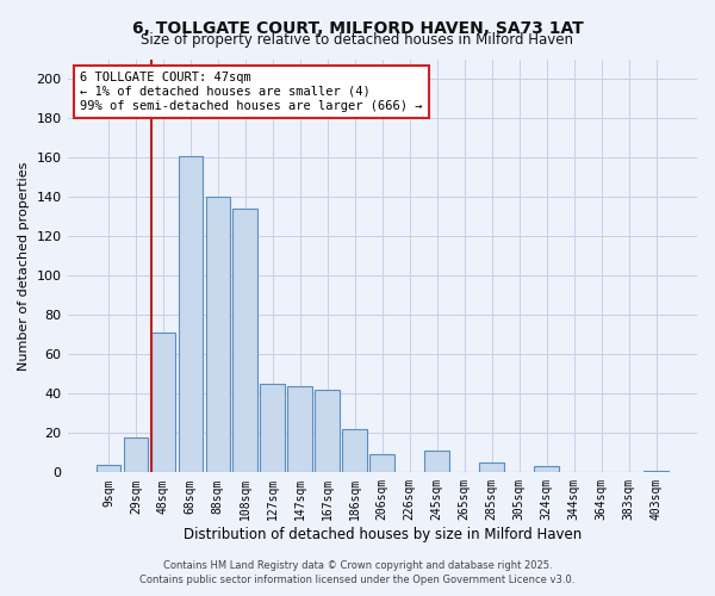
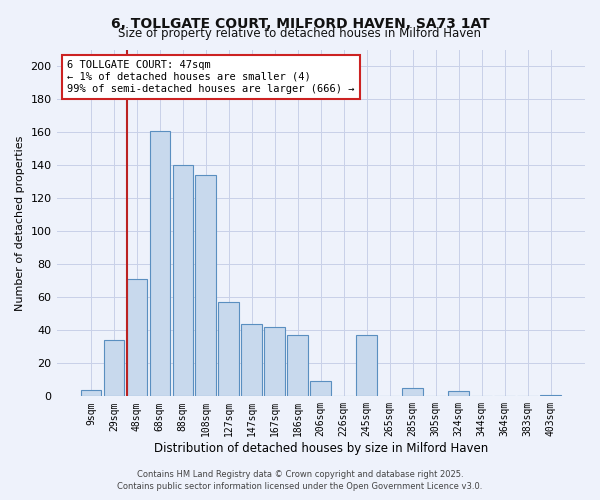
29sqm: 18 -> 34
127sqm: 45 -> 57
186sqm: 22 -> 37
245sqm: 11 -> 37
